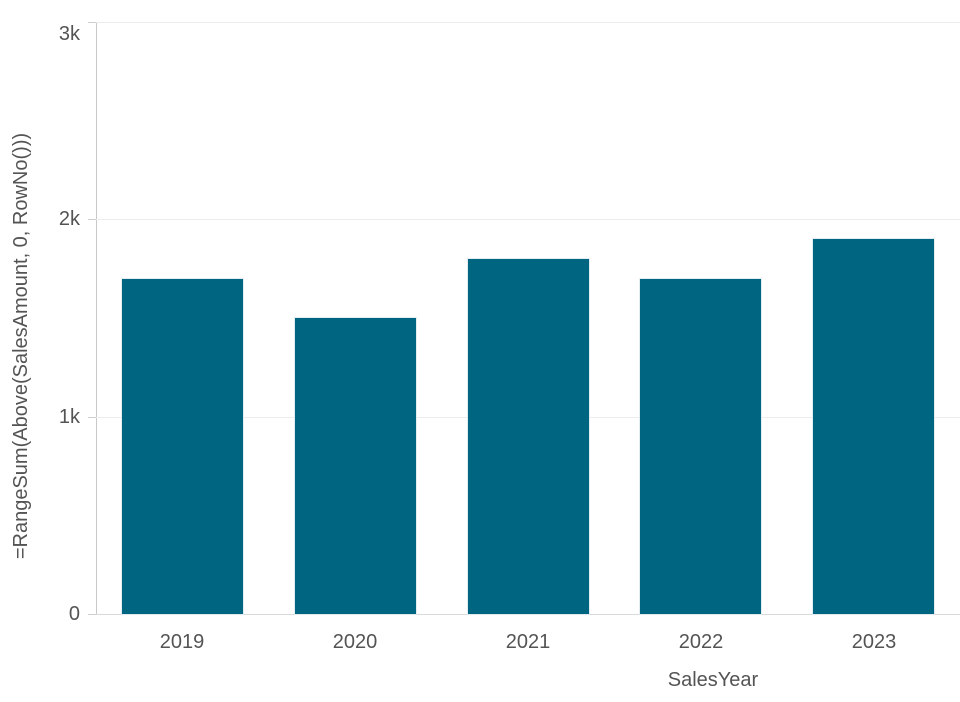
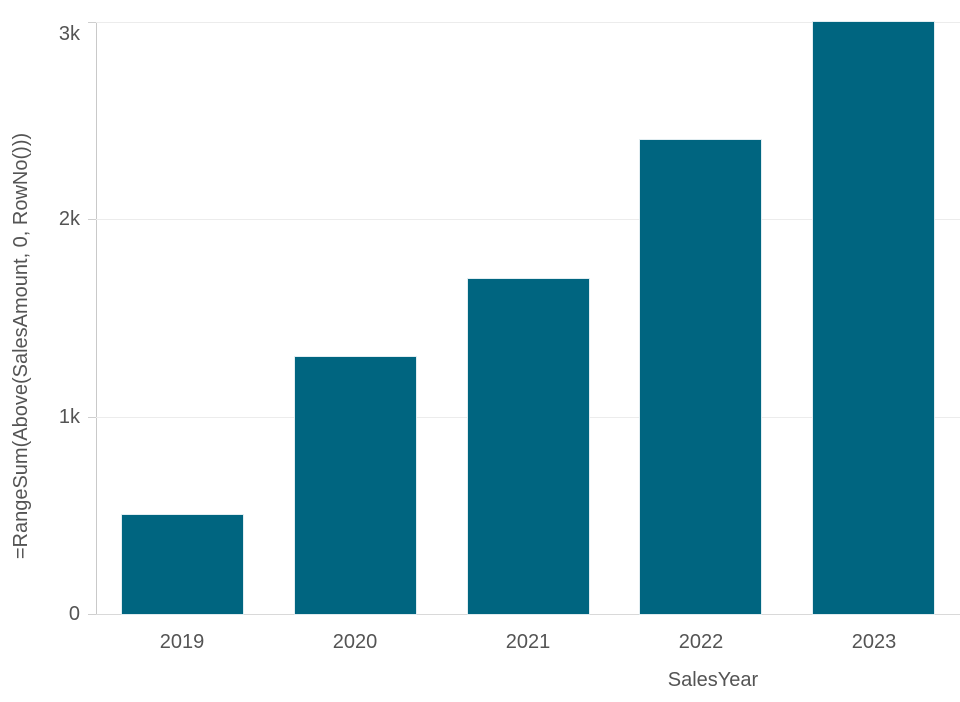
2019: 1.7k -> 0.5k
2020: 1.5k -> 1.3k
2021: 1.8k -> 1.7k
2022: 1.7k -> 2.4k
2023: 1.9k -> 3.0k
